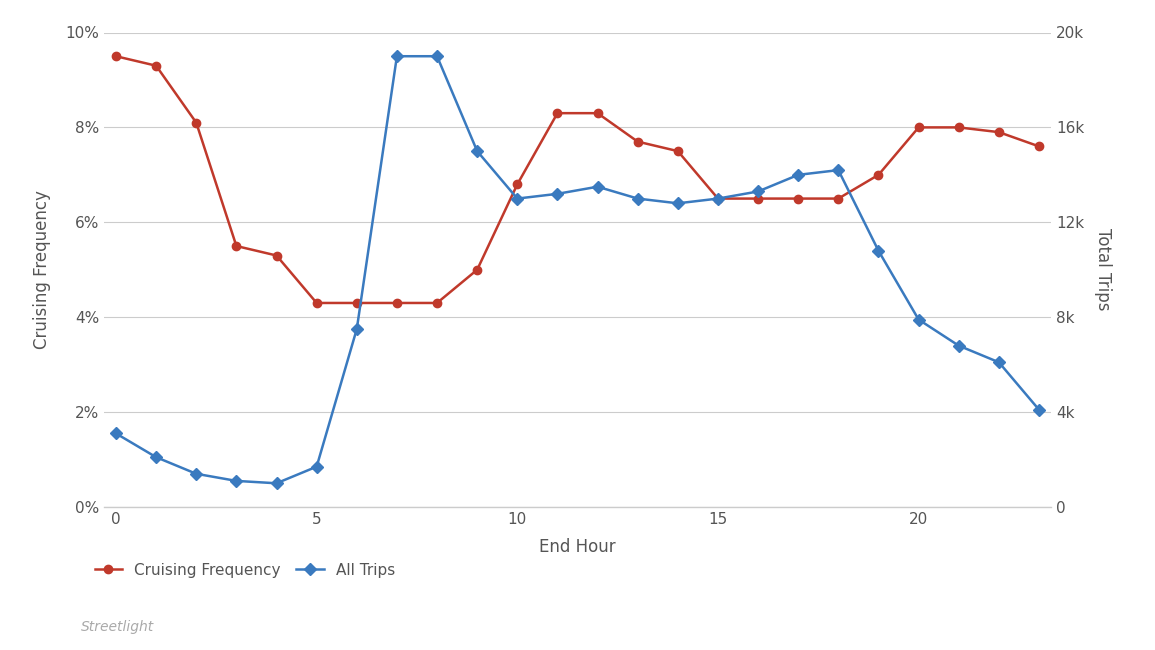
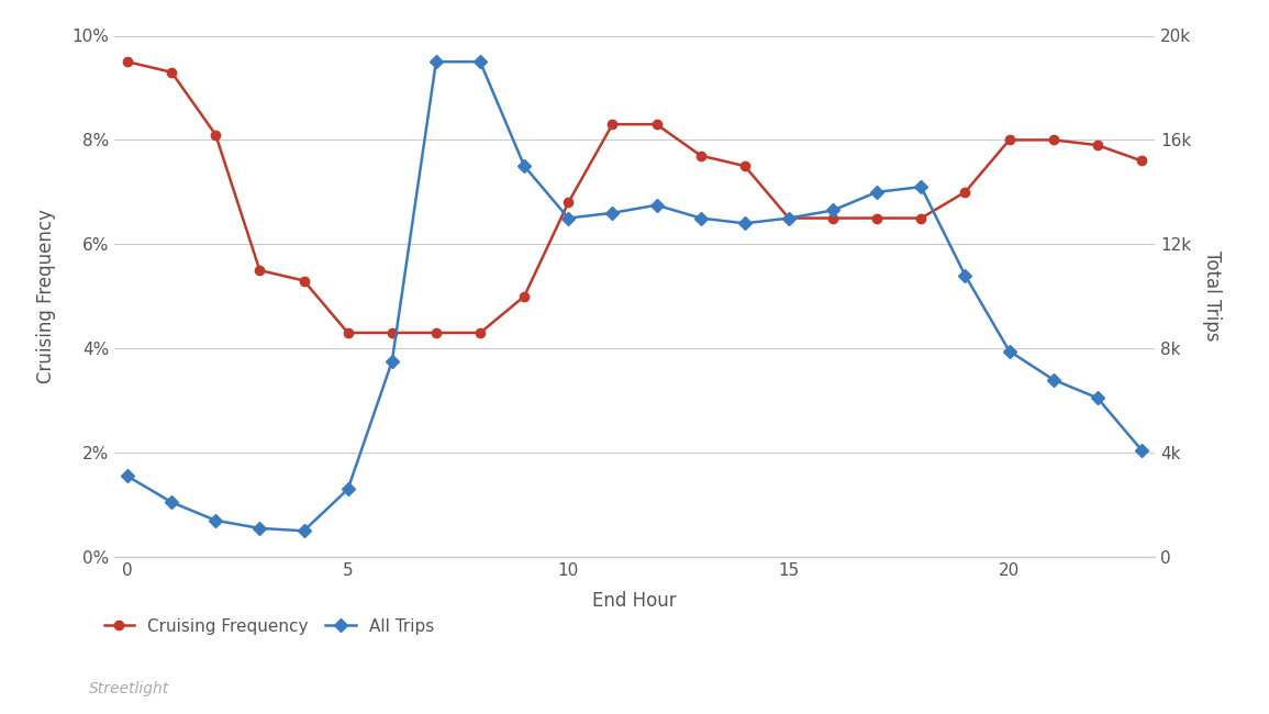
All Trips/5: 1.7k -> 2.6k
